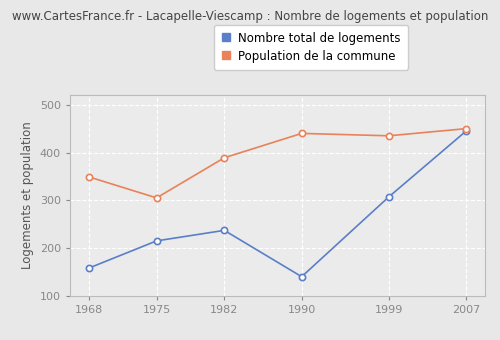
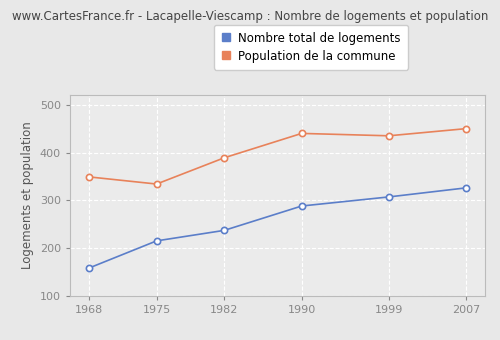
Population de la commune/1975: 305 -> 334
Nombre total de logements/1990: 140 -> 288
Nombre total de logements/2007: 445 -> 326
